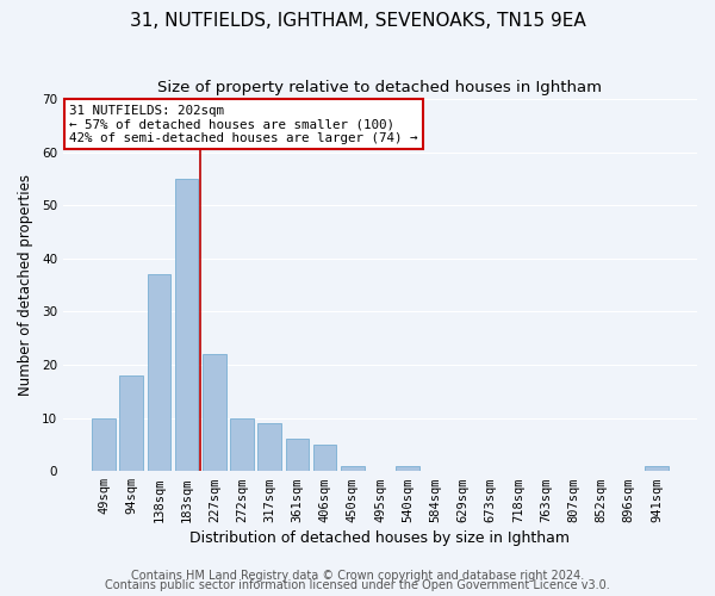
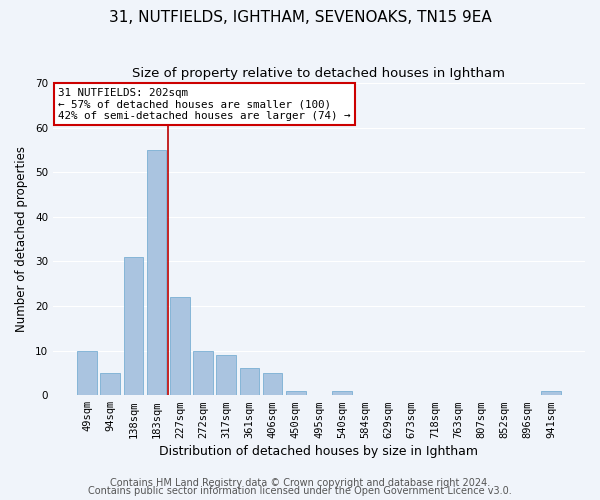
94sqm: 18 -> 5
138sqm: 37 -> 31
